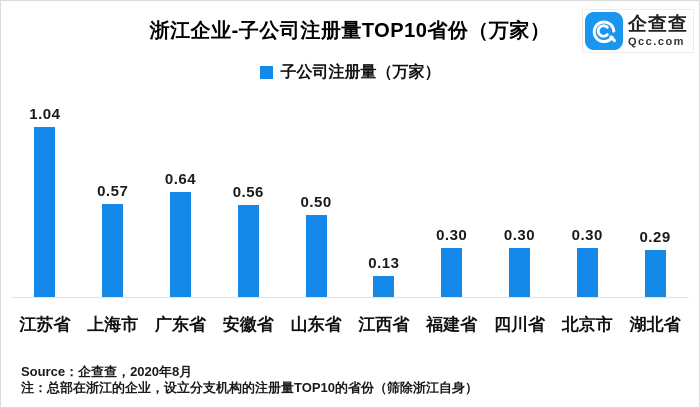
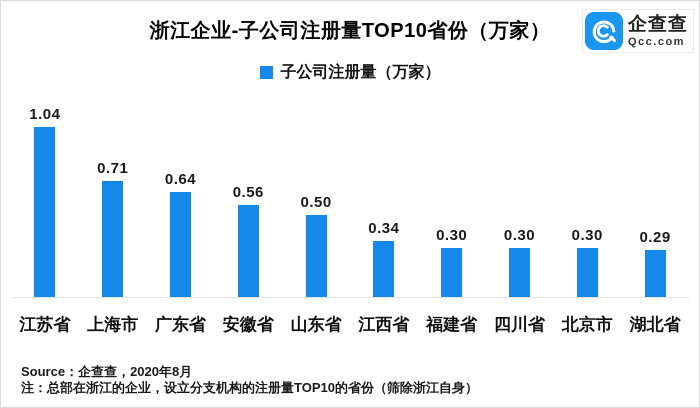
上海市: 0.57 -> 0.71
江西省: 0.13 -> 0.34
